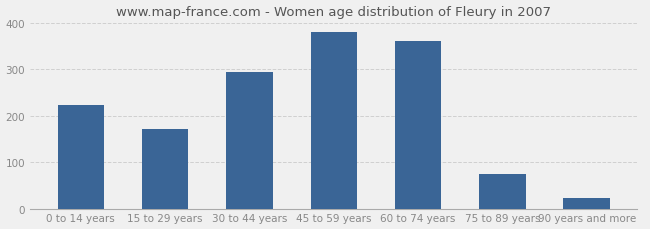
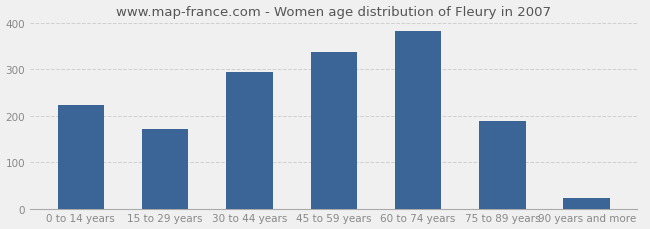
45 to 59 years: 380 -> 338
60 to 74 years: 360 -> 383
75 to 89 years: 75 -> 189
